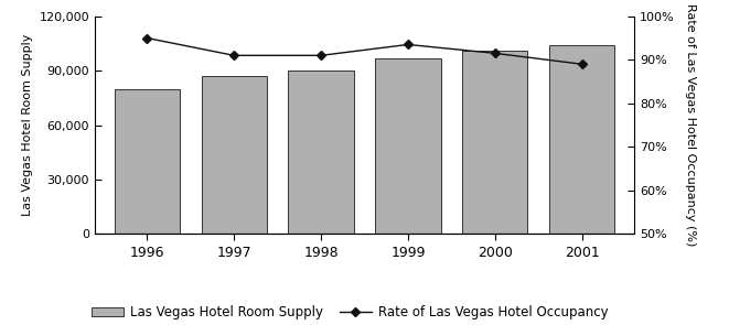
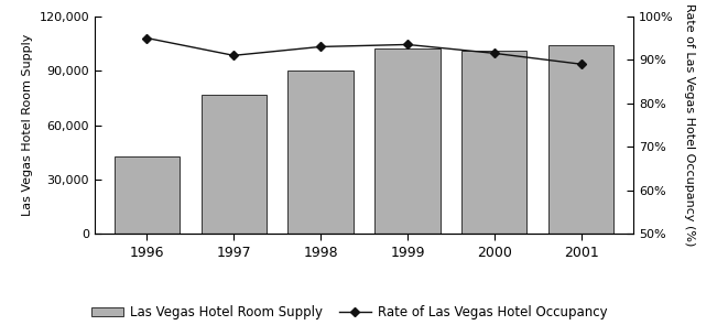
Las Vegas Hotel Room Supply/1996: 80,000 -> 43,000
Las Vegas Hotel Room Supply/1997: 87,000 -> 77,000
Rate of Las Vegas Hotel Occupancy/1998: 91.0% -> 93.0%
Las Vegas Hotel Room Supply/1999: 97,000 -> 102,000
